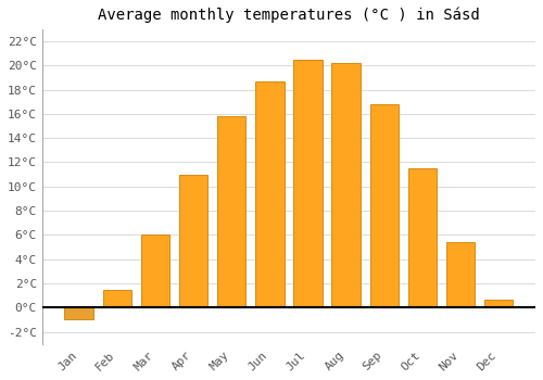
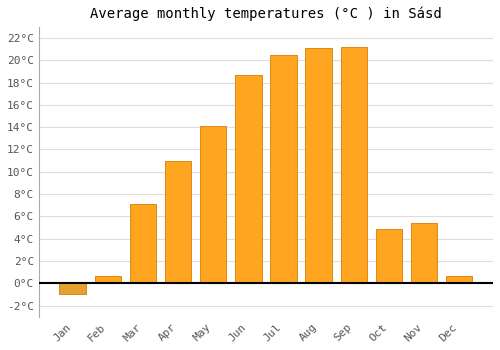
Feb: 1.5°C -> 0.7°C
Mar: 6.0°C -> 7.1°C
May: 15.8°C -> 14.1°C
Aug: 20.2°C -> 21.1°C
Sep: 16.8°C -> 21.2°C
Oct: 11.5°C -> 4.9°C
